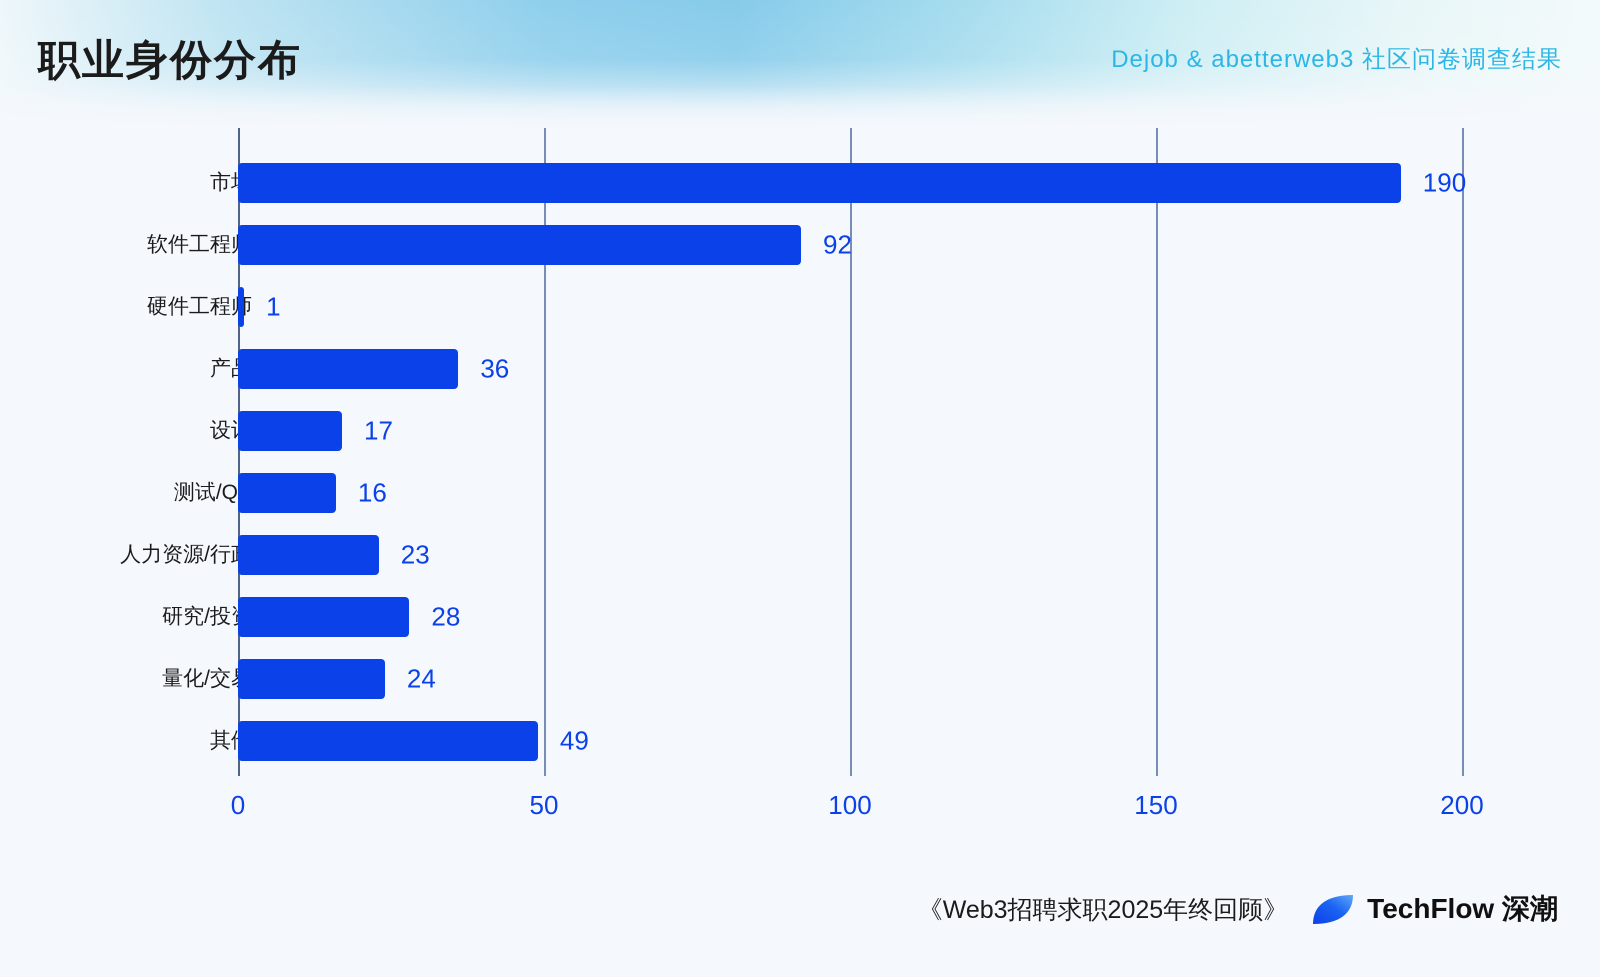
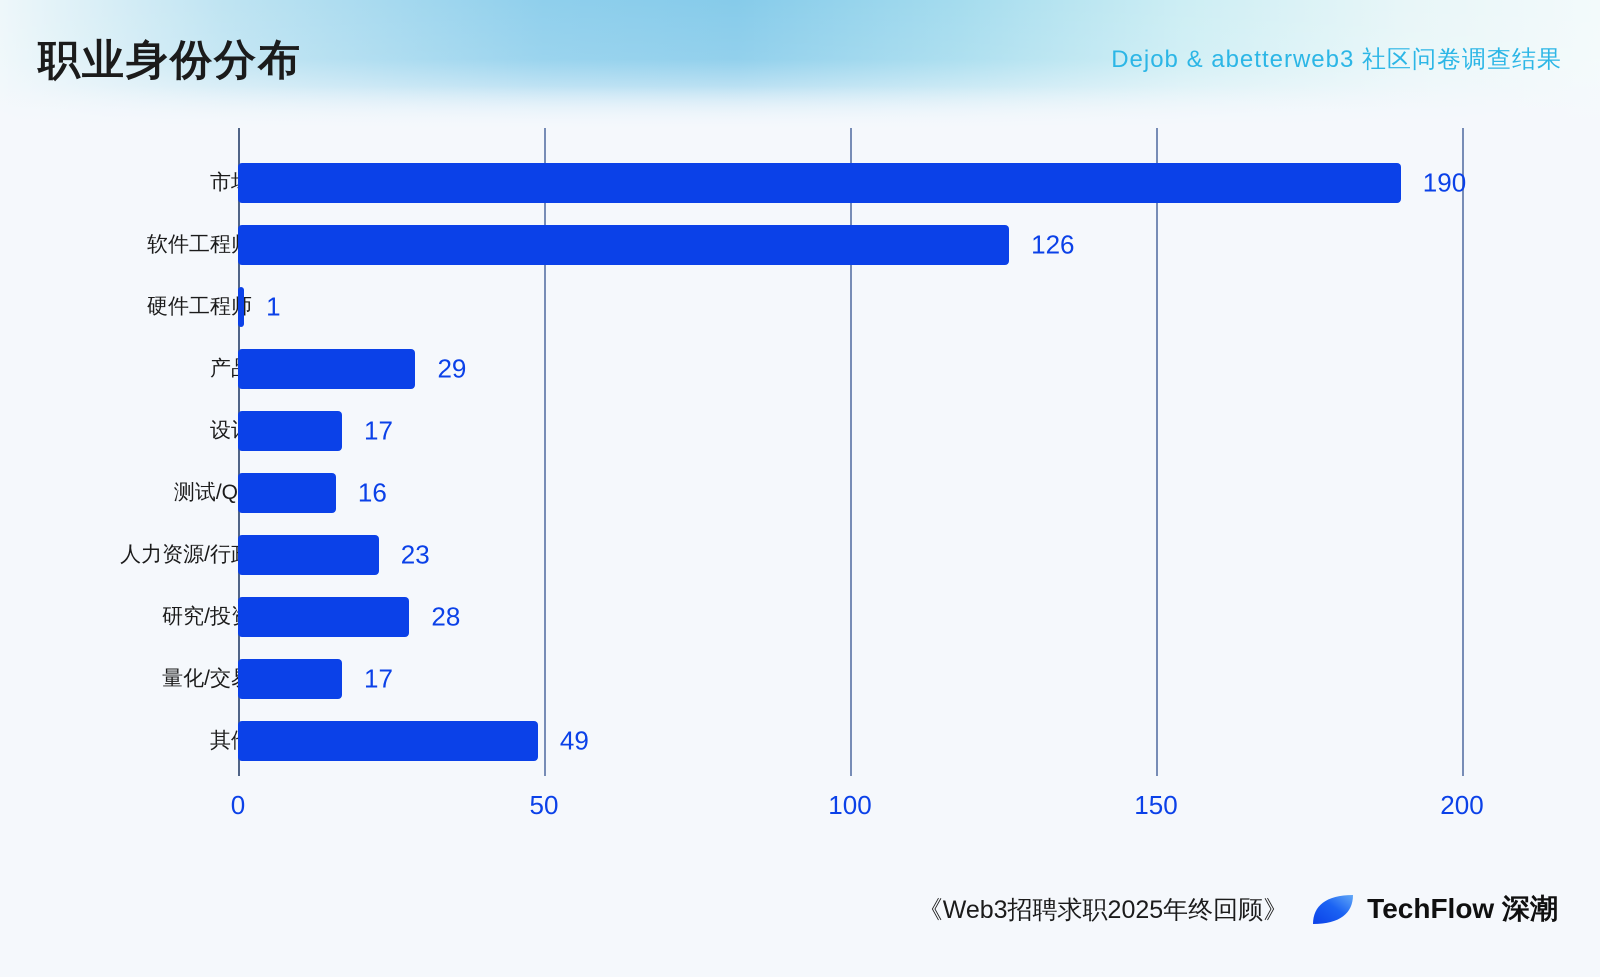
软件工程师: 92 -> 126
产品: 36 -> 29
量化/交易: 24 -> 17
